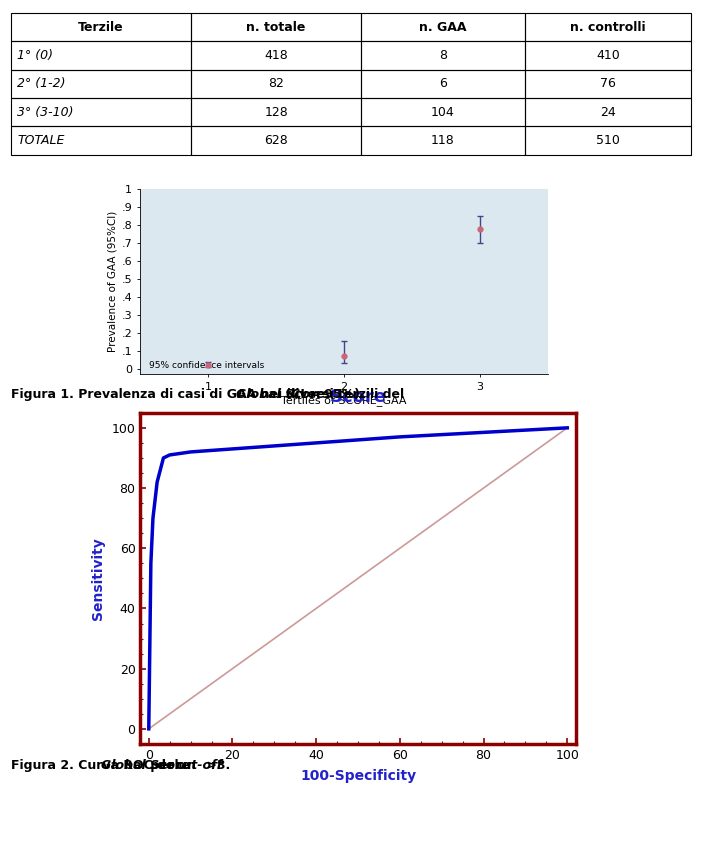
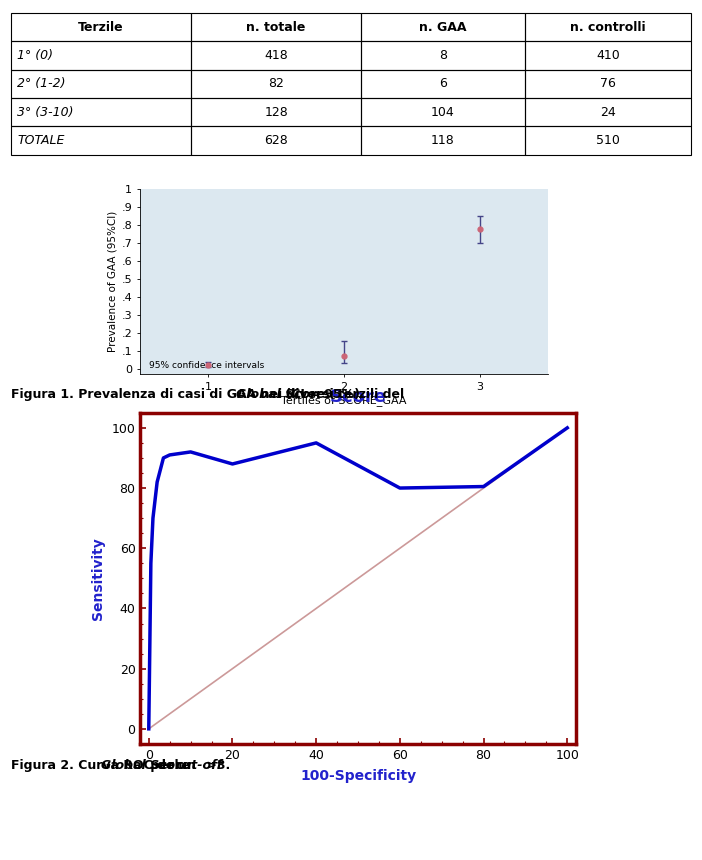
20: 93.0 -> 88.0
60: 97.0 -> 80.0
80: 98.5 -> 80.5
